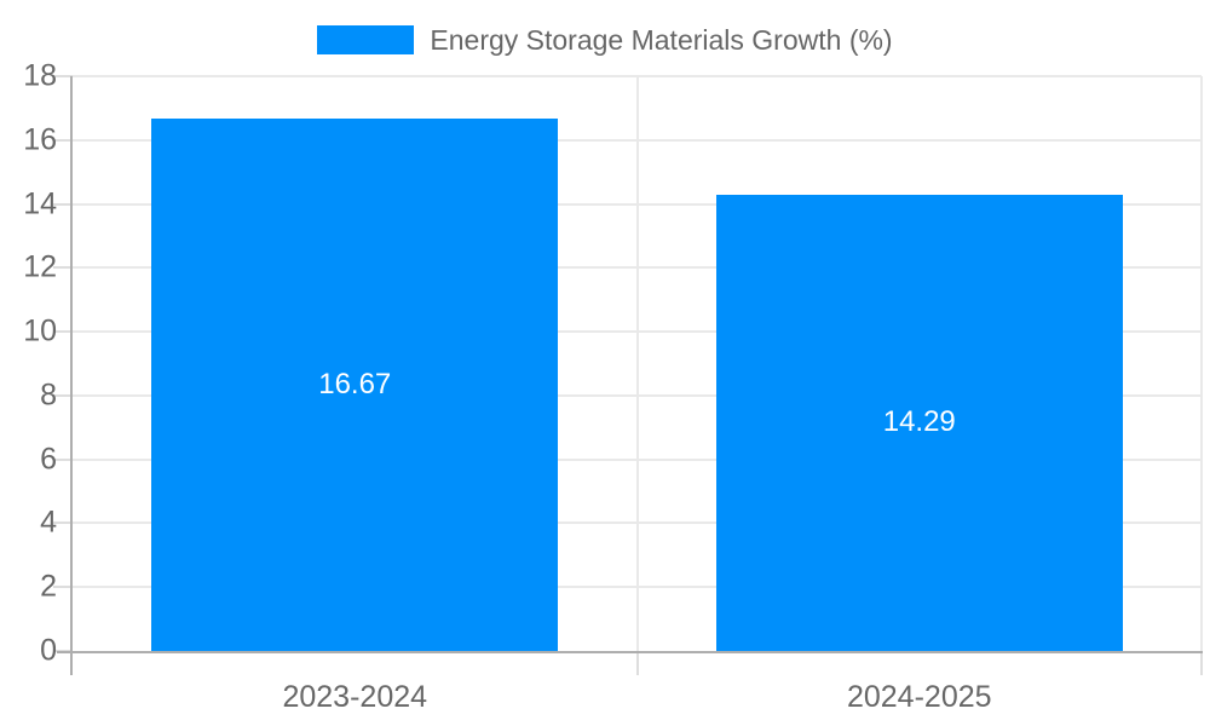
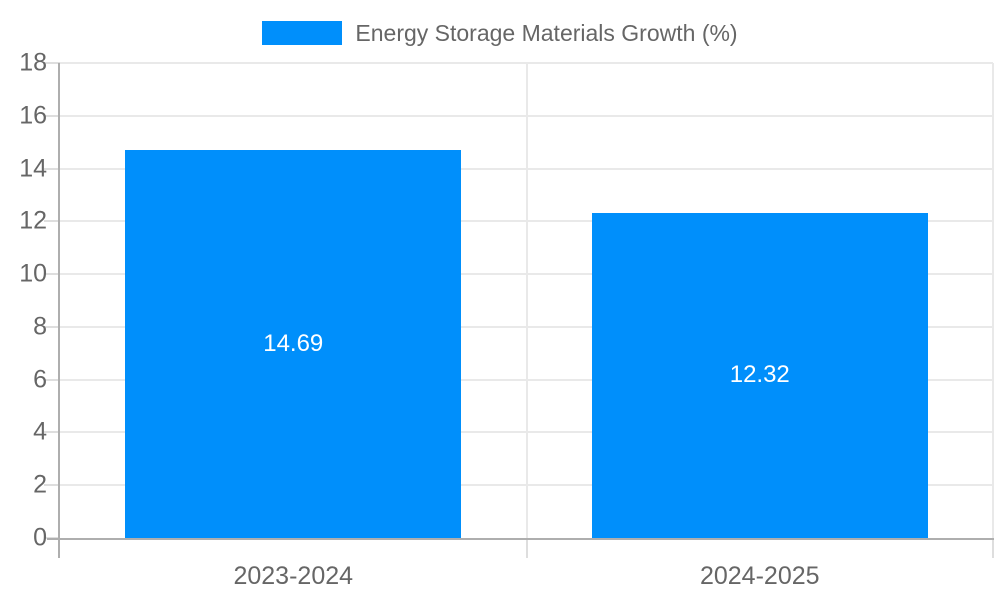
2023-2024: 16.67 -> 14.69
2024-2025: 14.29 -> 12.32
